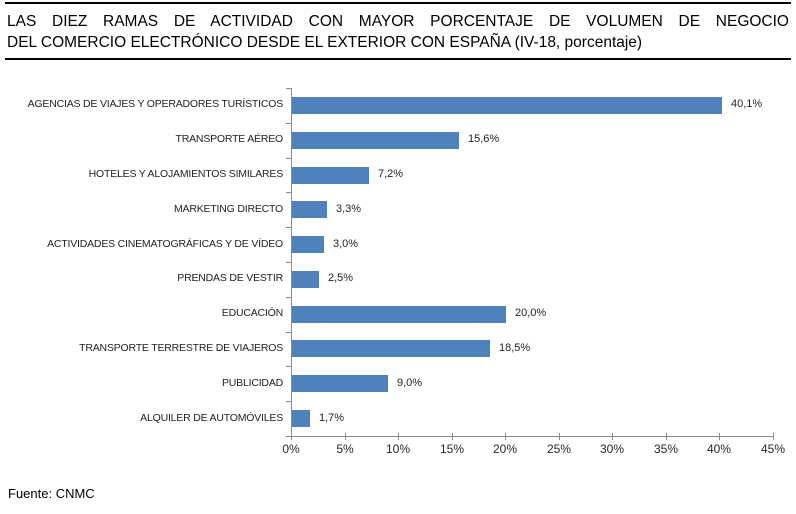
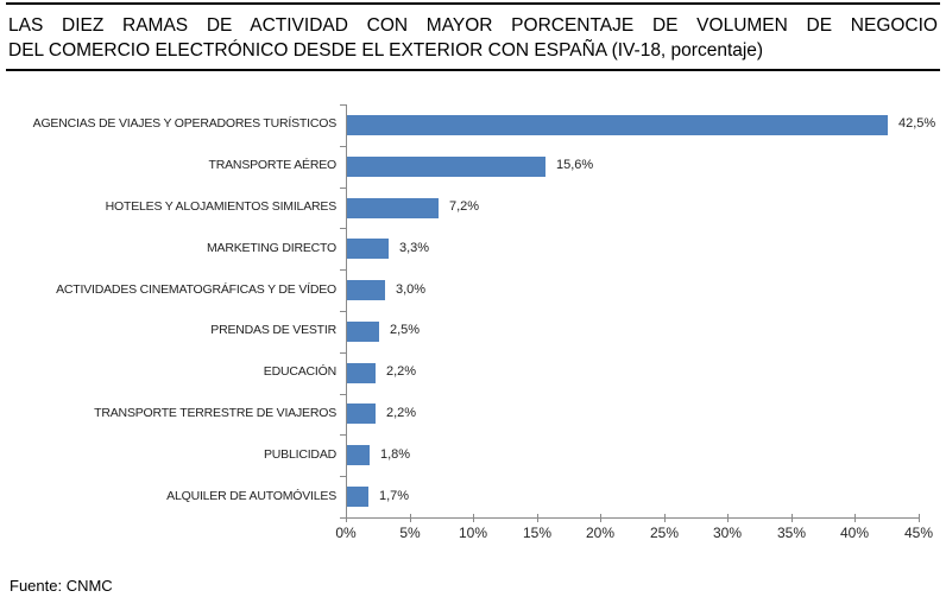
AGENCIAS DE VIAJES Y OPERADORES TURÍSTICOS: 40,1% -> 42,5%
EDUCACIÓN: 20,0% -> 2,2%
TRANSPORTE TERRESTRE DE VIAJEROS: 18,5% -> 2,2%
PUBLICIDAD: 9,0% -> 1,8%
